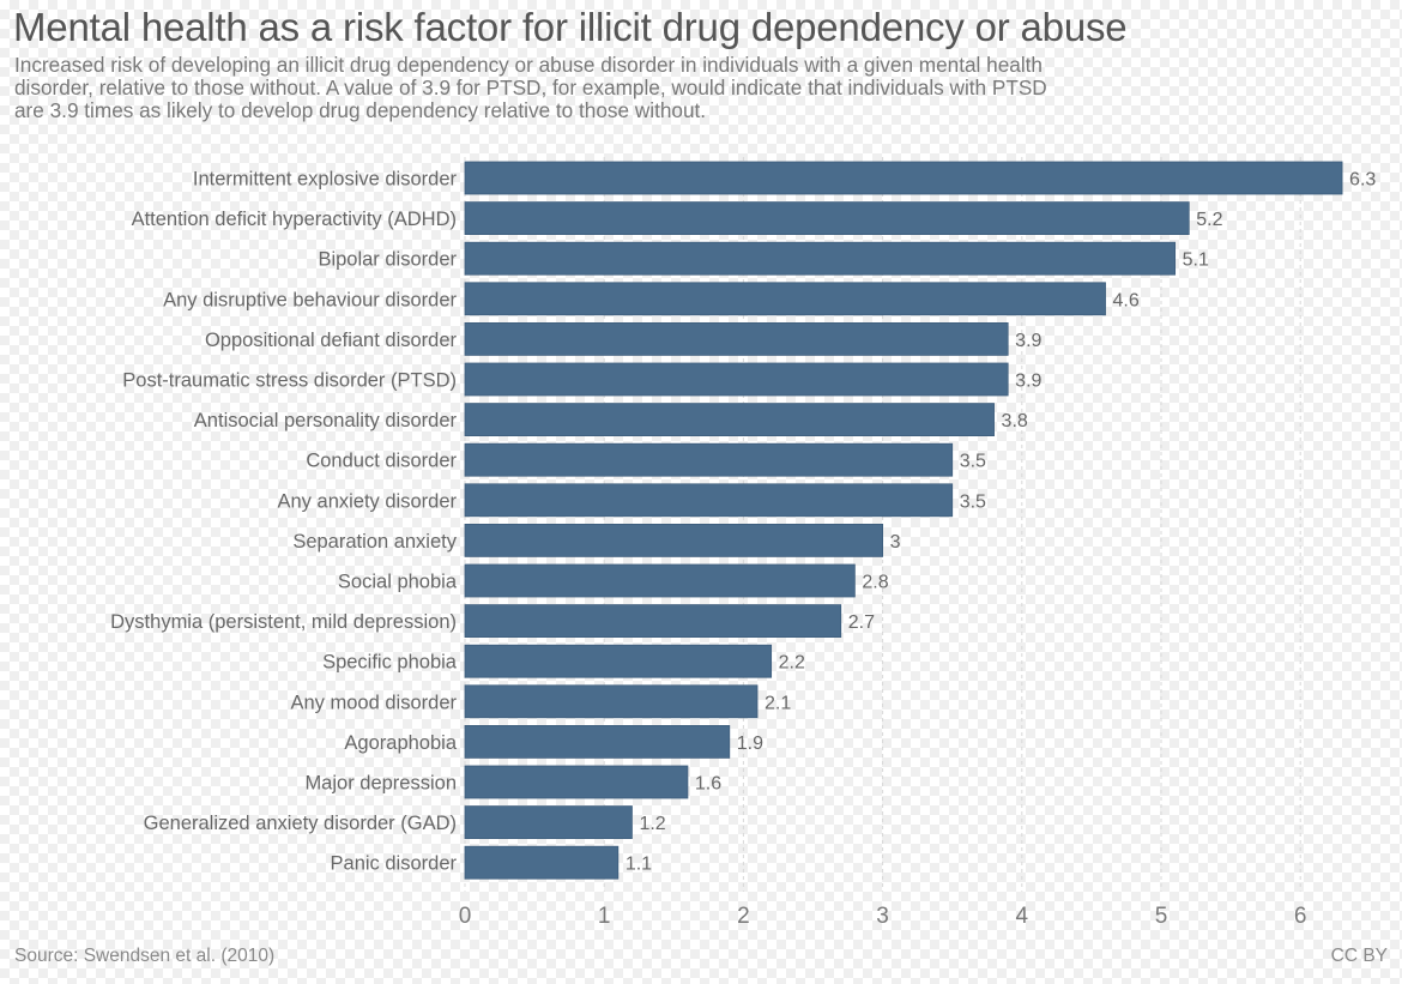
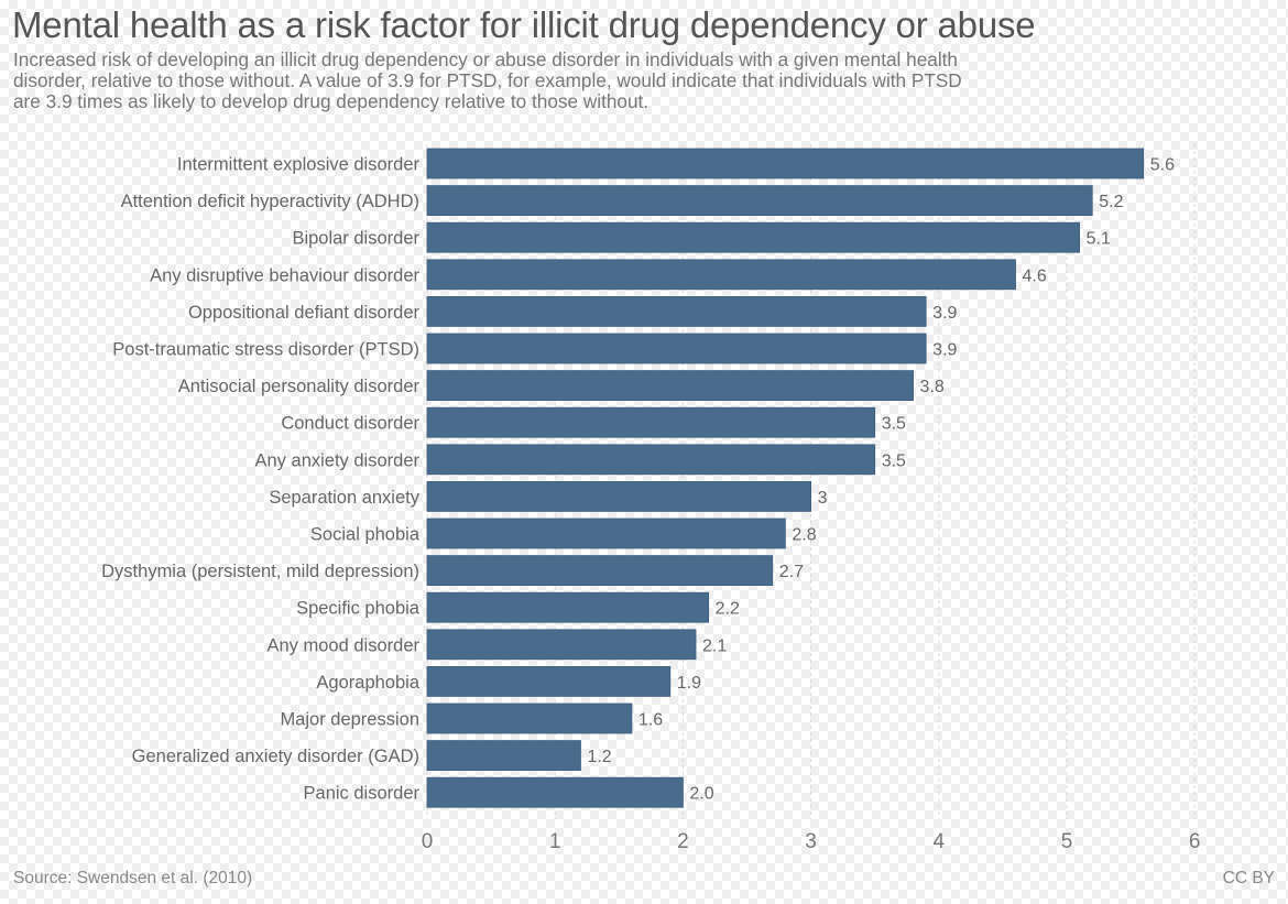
Intermittent explosive disorder: 6.3 -> 5.6
Panic disorder: 1.1 -> 2.0
